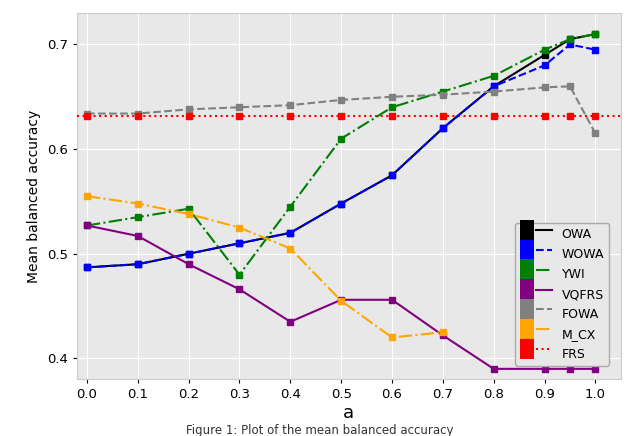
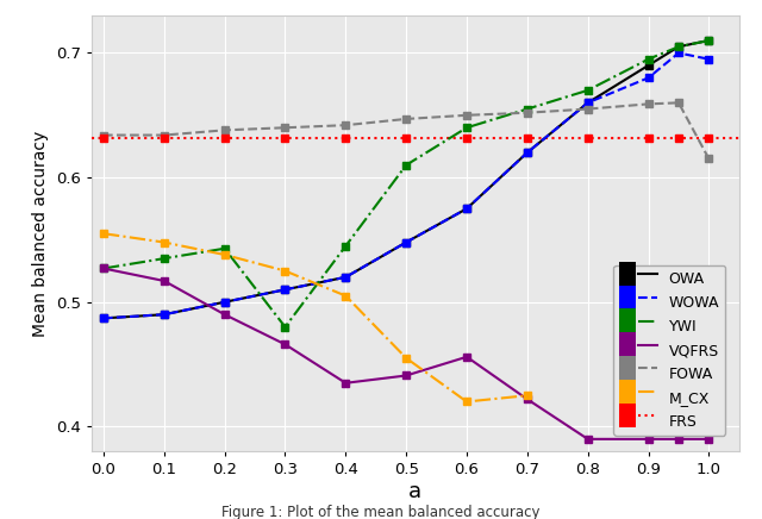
VQFRS/0.5: 0.456 -> 0.441
